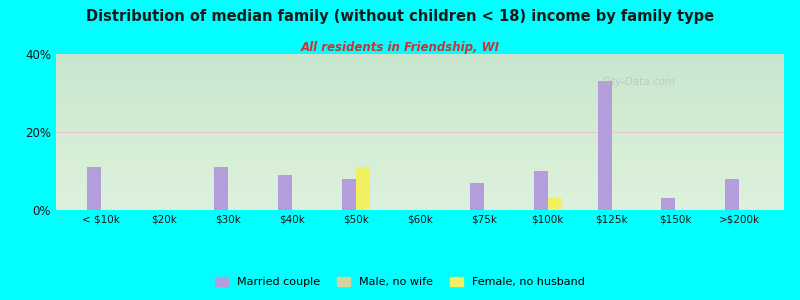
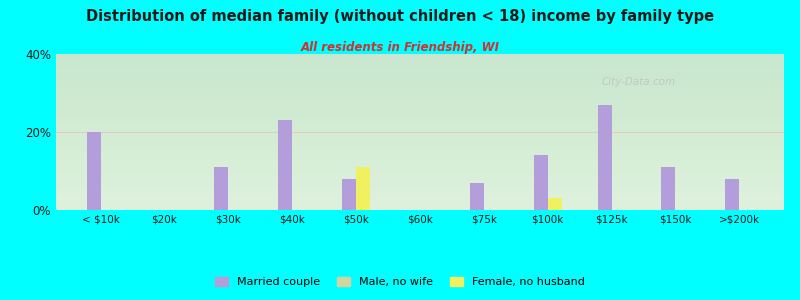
Married couple/< $10k: 11% -> 20%
Married couple/$40k: 9% -> 23%
Married couple/$100k: 10% -> 14%
Married couple/$125k: 33% -> 27%
Married couple/$150k: 3% -> 11%
